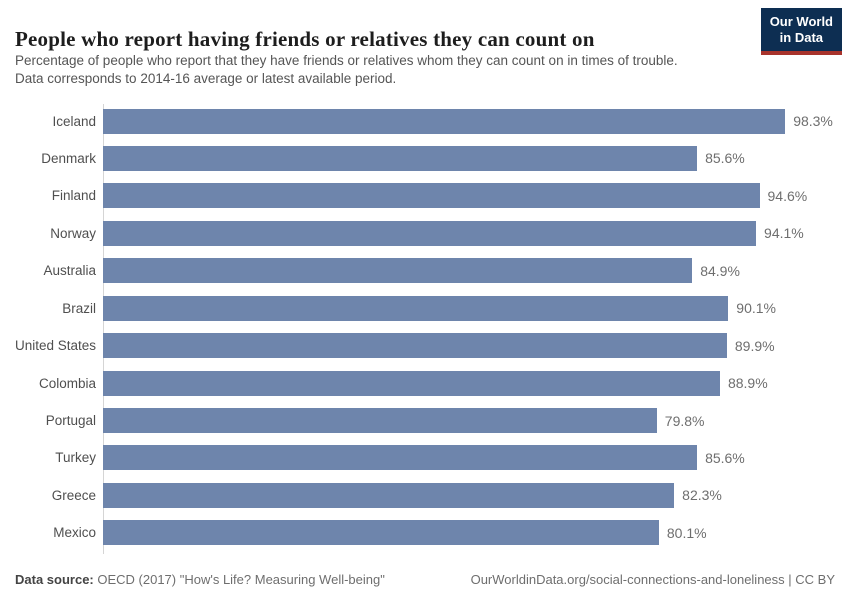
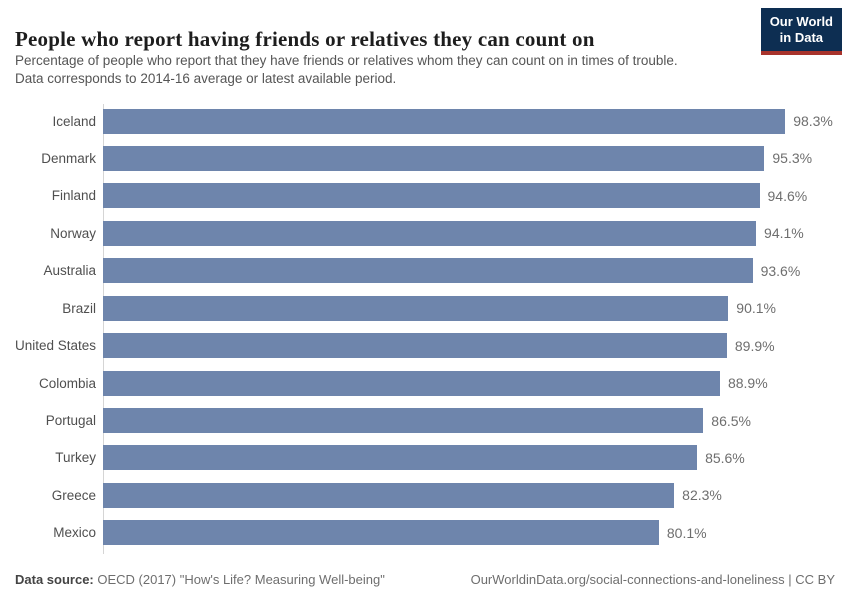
Denmark: 85.6% -> 95.3%
Australia: 84.9% -> 93.6%
Portugal: 79.8% -> 86.5%
